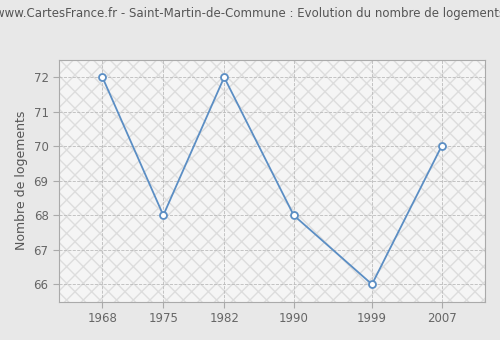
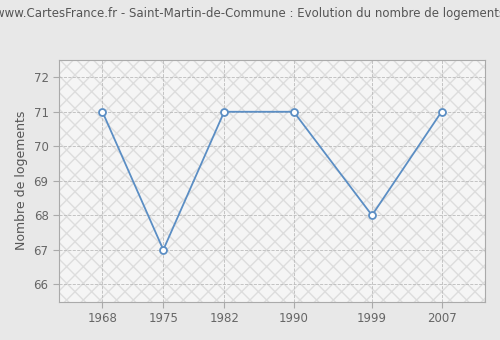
1968: 72 -> 71
1975: 68 -> 67
1982: 72 -> 71
1990: 68 -> 71
1999: 66 -> 68
2007: 70 -> 71
